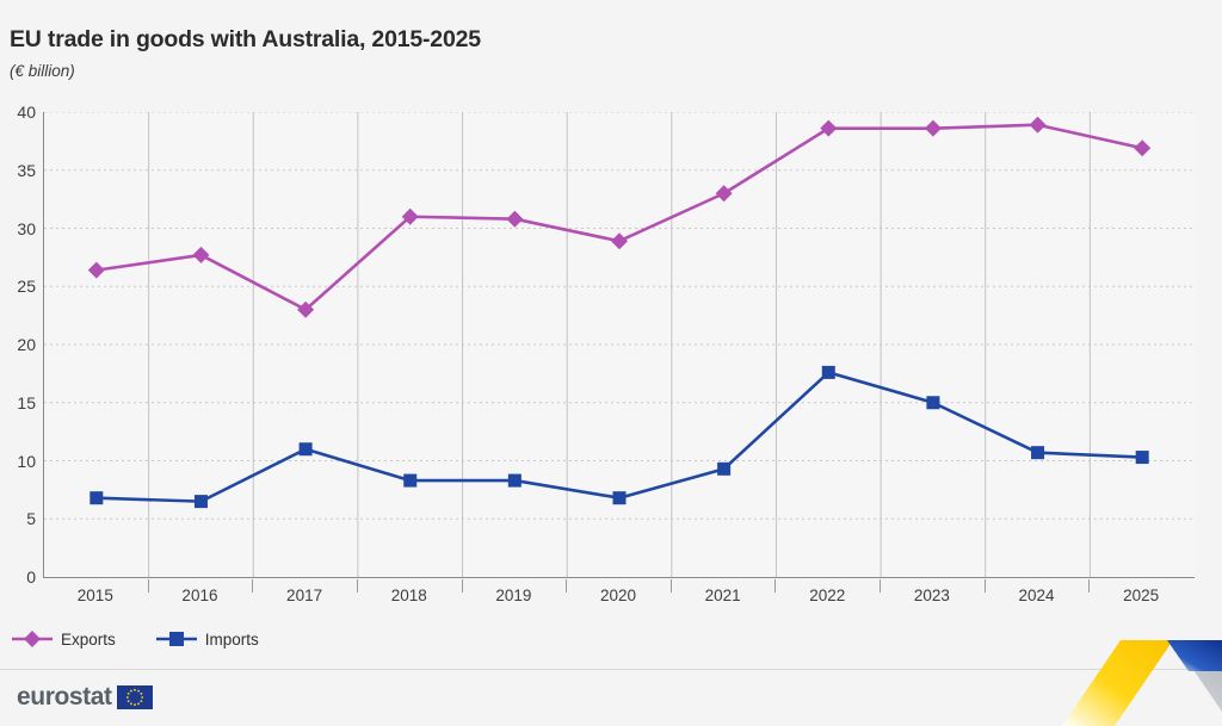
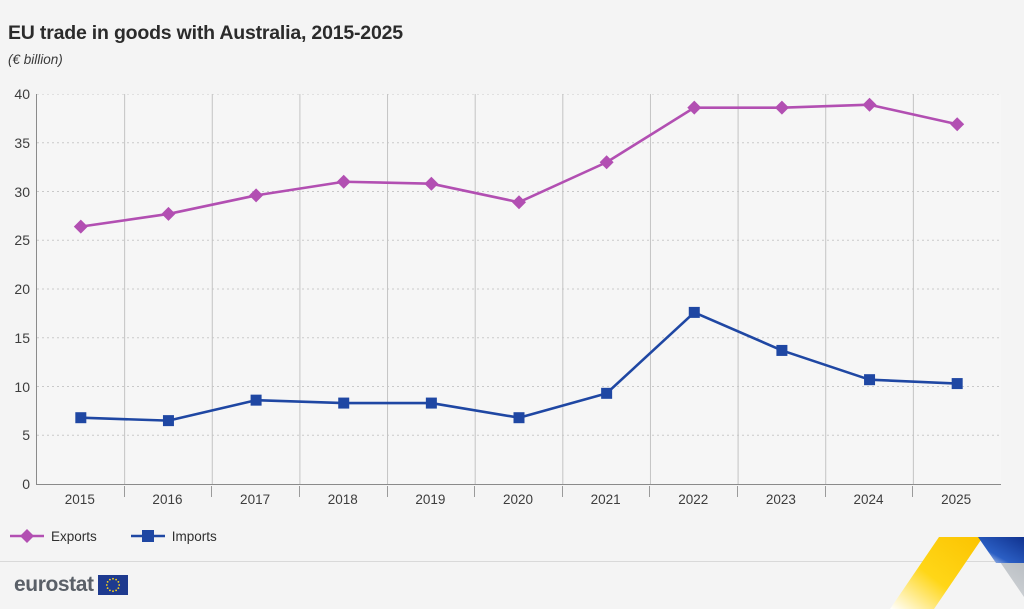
Exports/2017: 23 -> 30
Imports/2017: 11 -> 9
Imports/2023: 15 -> 14
